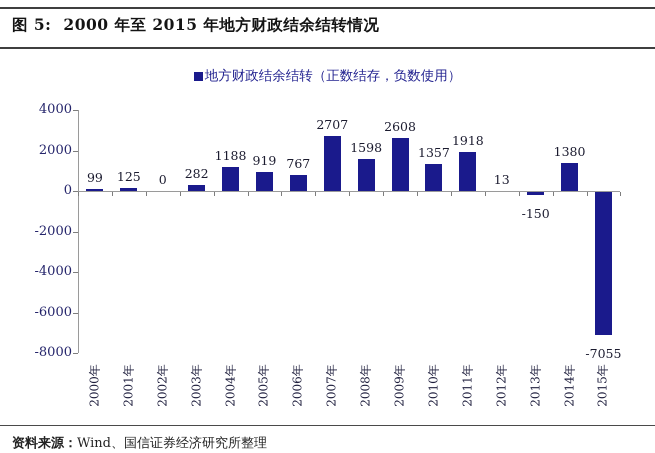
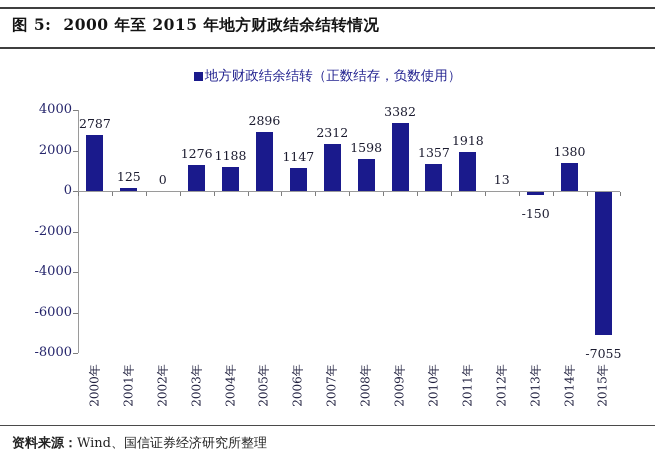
2000年: 99 -> 2787
2003年: 282 -> 1276
2005年: 919 -> 2896
2006年: 767 -> 1147
2007年: 2707 -> 2312
2009年: 2608 -> 3382
